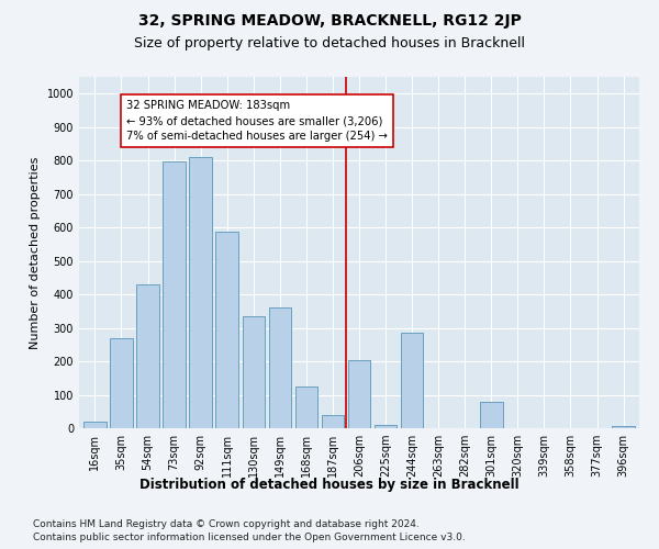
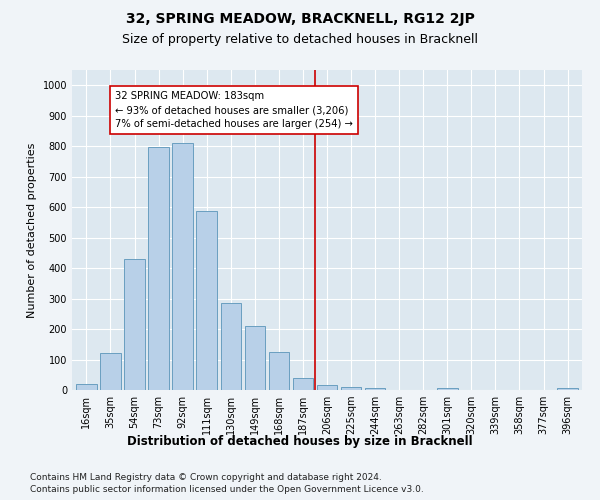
35sqm: 270 -> 122
130sqm: 335 -> 285
149sqm: 360 -> 210
206sqm: 205 -> 15
244sqm: 285 -> 8
301sqm: 80 -> 5
